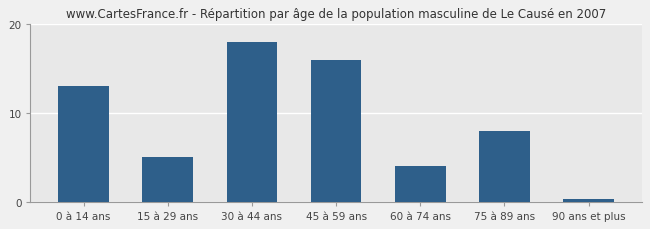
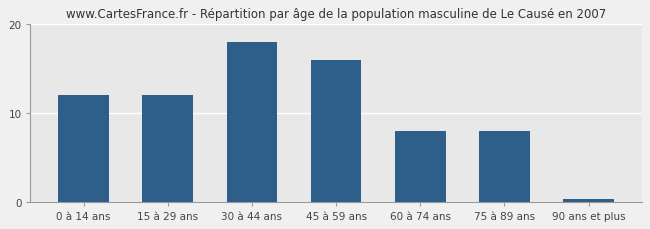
0 à 14 ans: 13.0 -> 12.0
15 à 29 ans: 5.0 -> 12.0
60 à 74 ans: 4.0 -> 8.0
